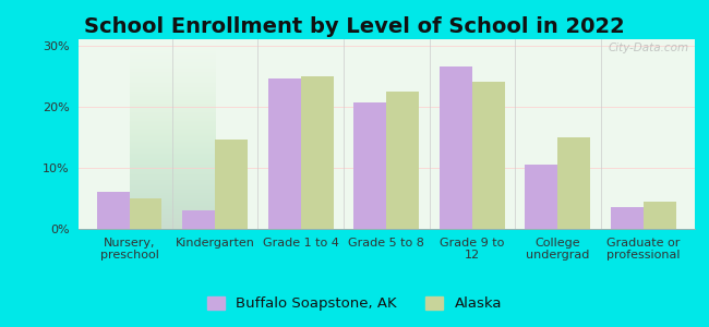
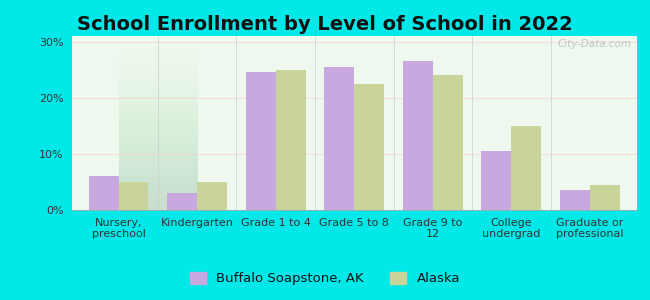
Alaska/Kindergarten: 14.6% -> 5.0%
Buffalo Soapstone, AK/Grade 5 to 8: 20.6% -> 25.5%
